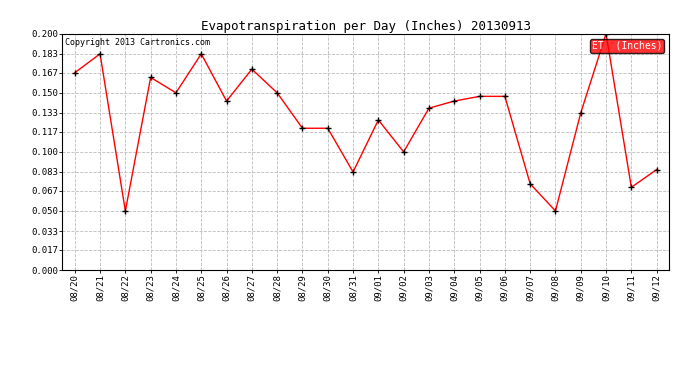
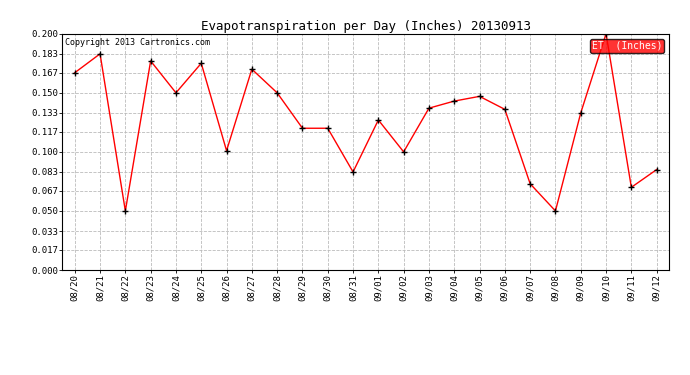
08/23: 0.163 -> 0.177
08/25: 0.183 -> 0.175
08/26: 0.143 -> 0.101
09/06: 0.147 -> 0.136
